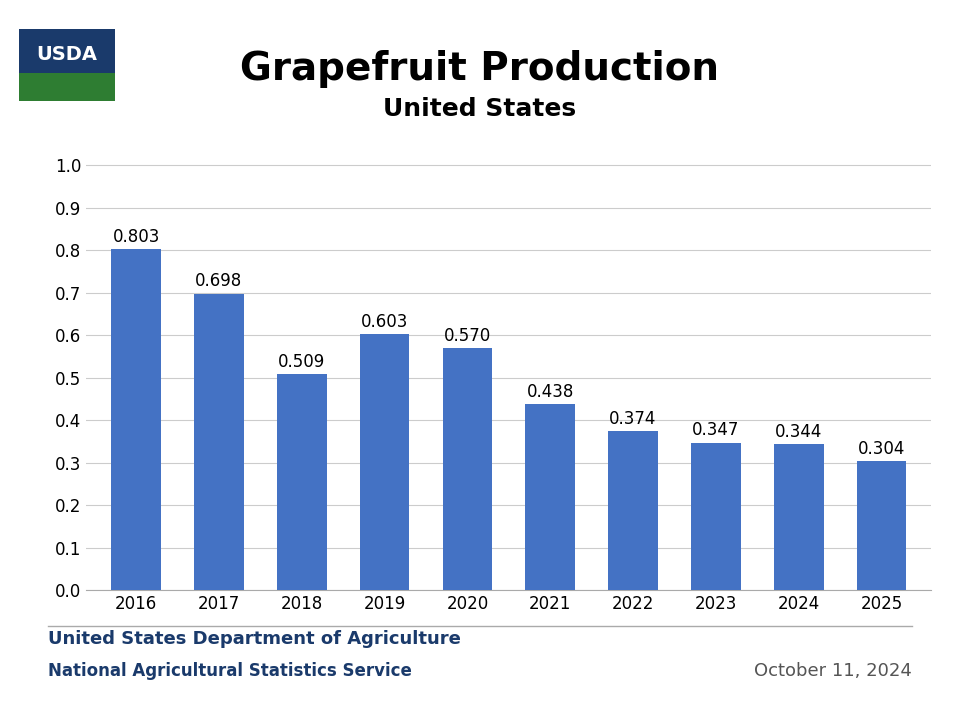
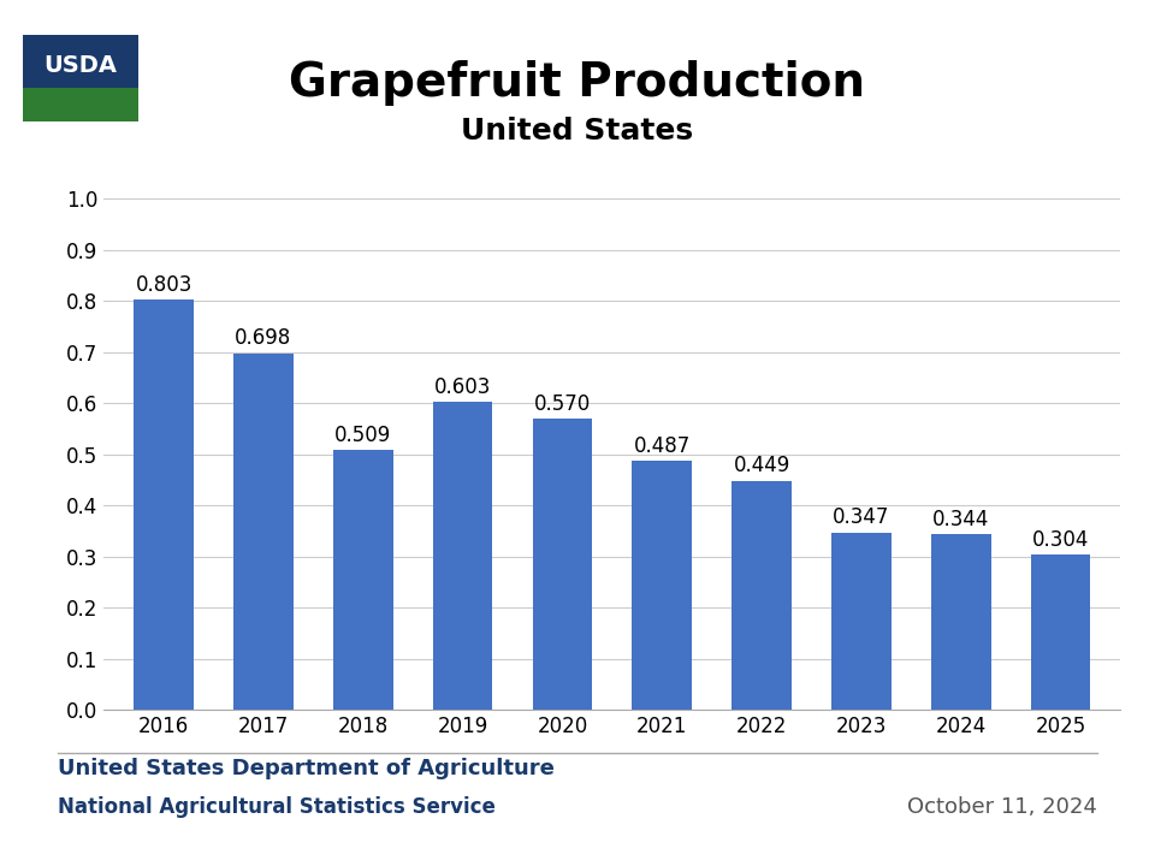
2021: 0.438 -> 0.487
2022: 0.374 -> 0.449
